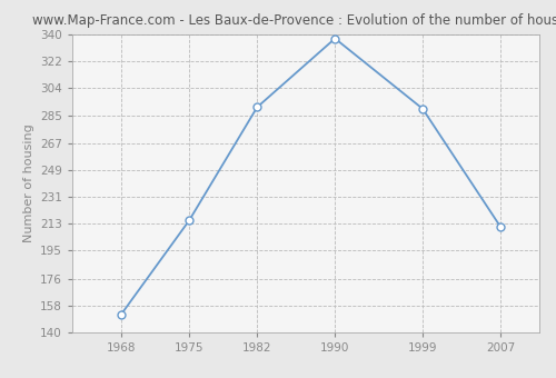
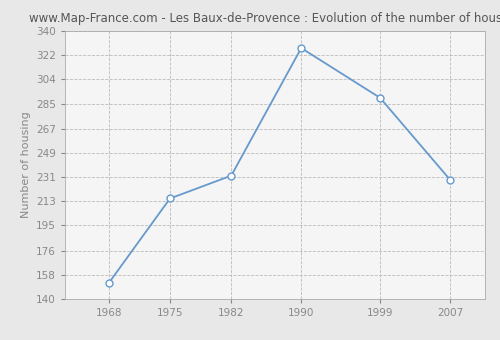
1982: 291 -> 232
1990: 337 -> 327
2007: 211 -> 229
